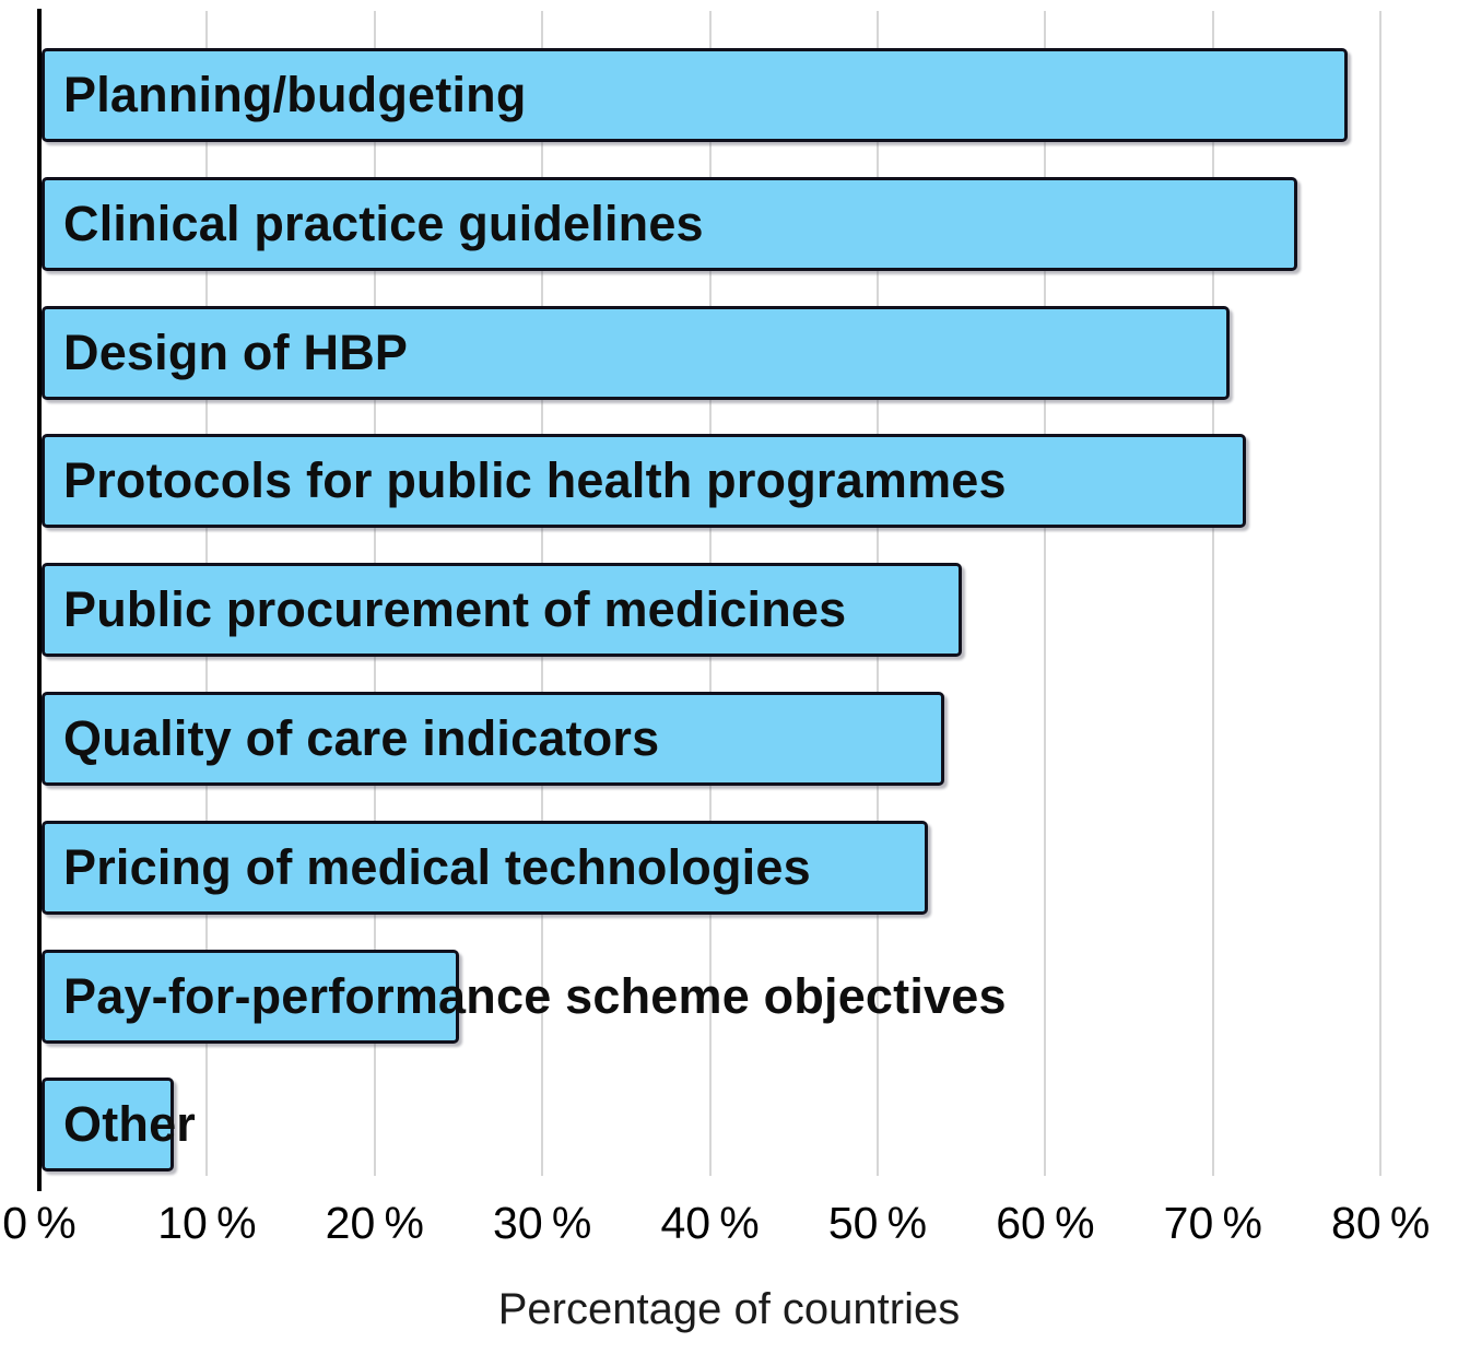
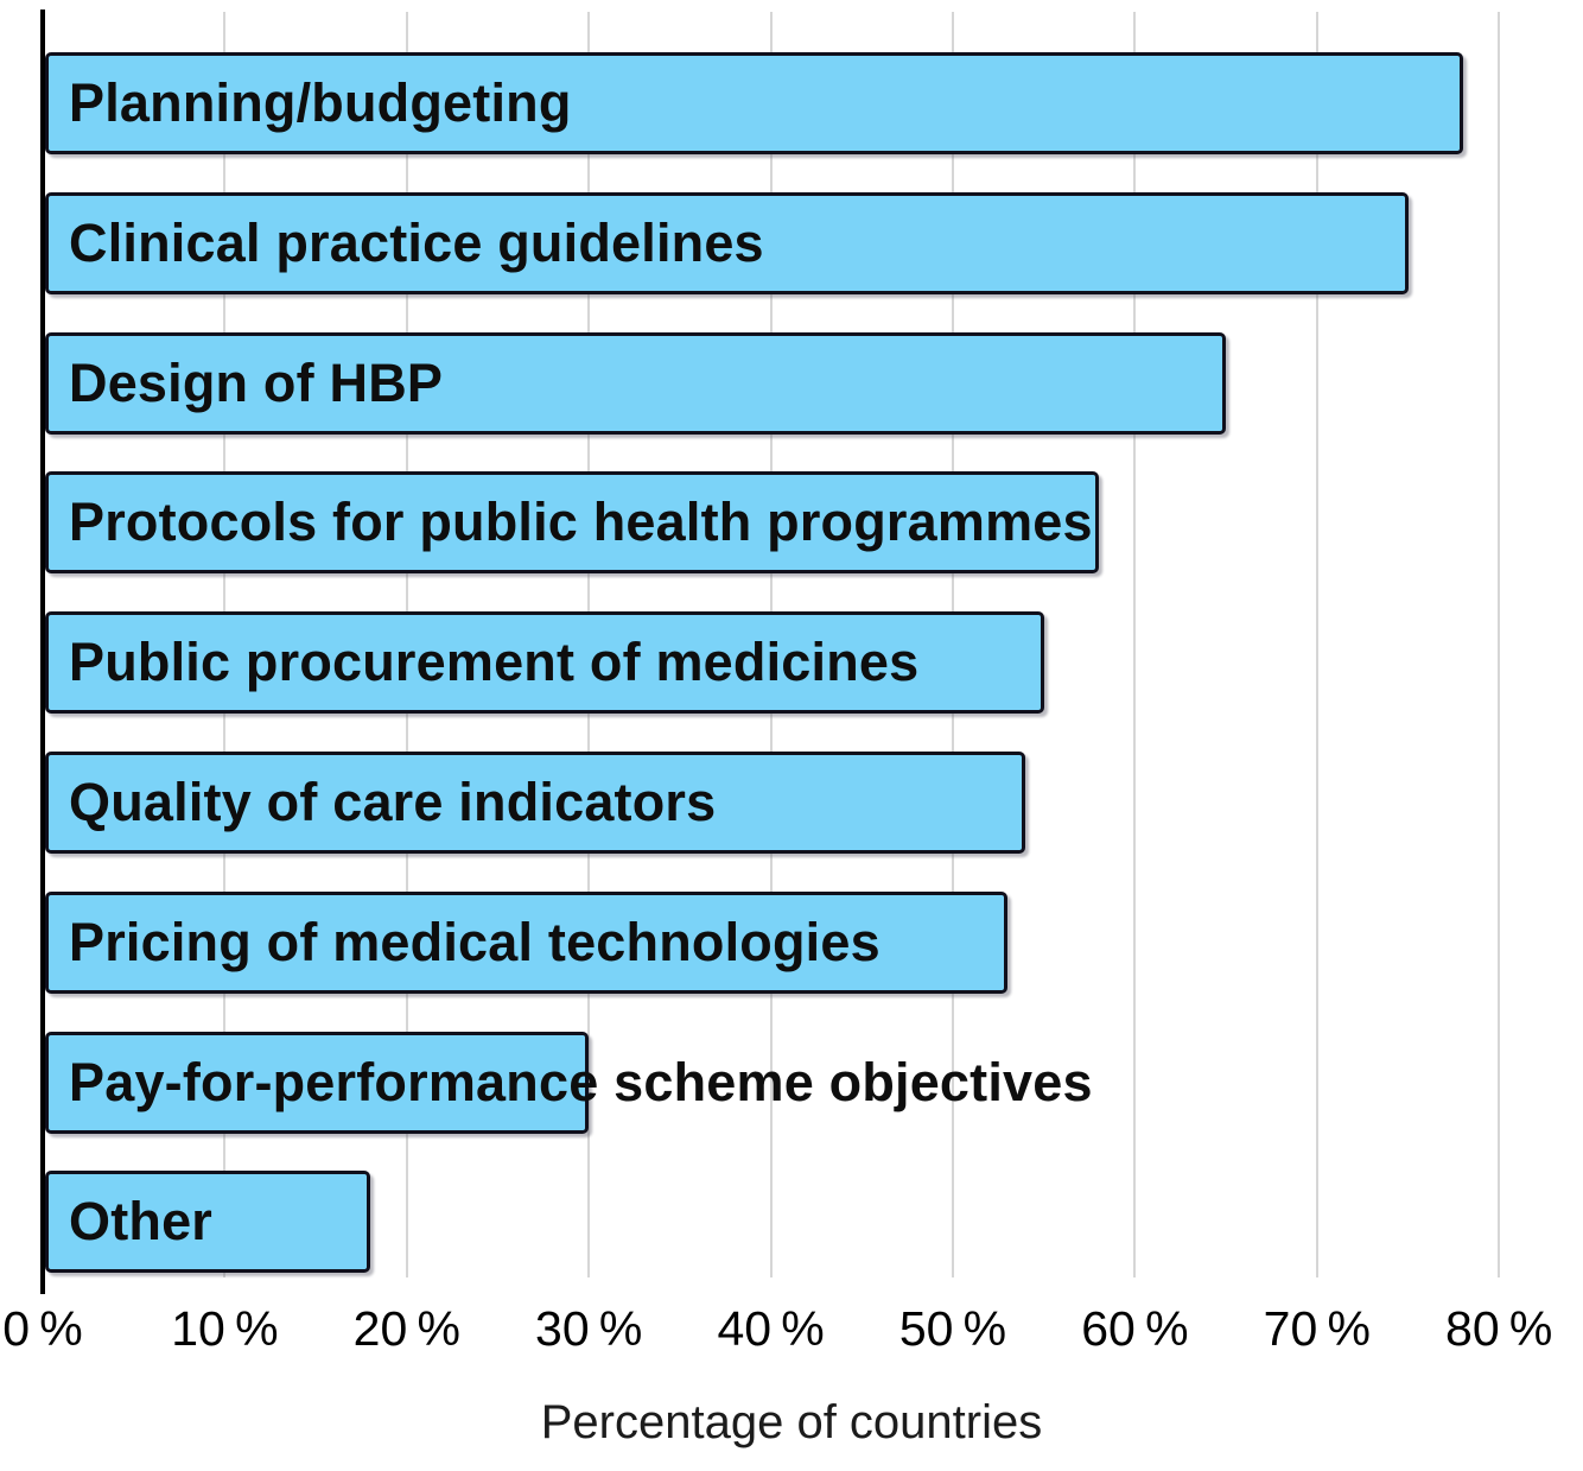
Design of HBP: 71% -> 65%
Protocols for public health programmes: 72% -> 58%
Pay-for-performance scheme objectives: 25% -> 30%
Other: 8% -> 18%
